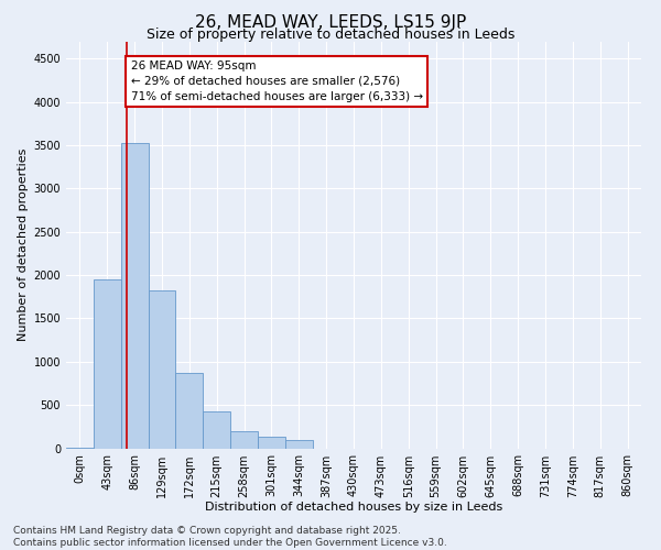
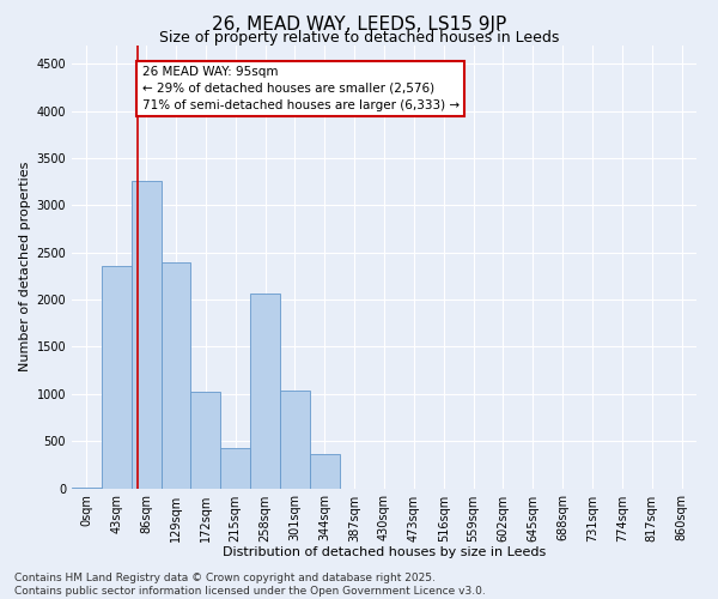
43sqm: 1950 -> 2360
86sqm: 3520 -> 3260
129sqm: 1820 -> 2400
172sqm: 870 -> 1020
258sqm: 200 -> 2060
301sqm: 130 -> 1040
344sqm: 100 -> 360
